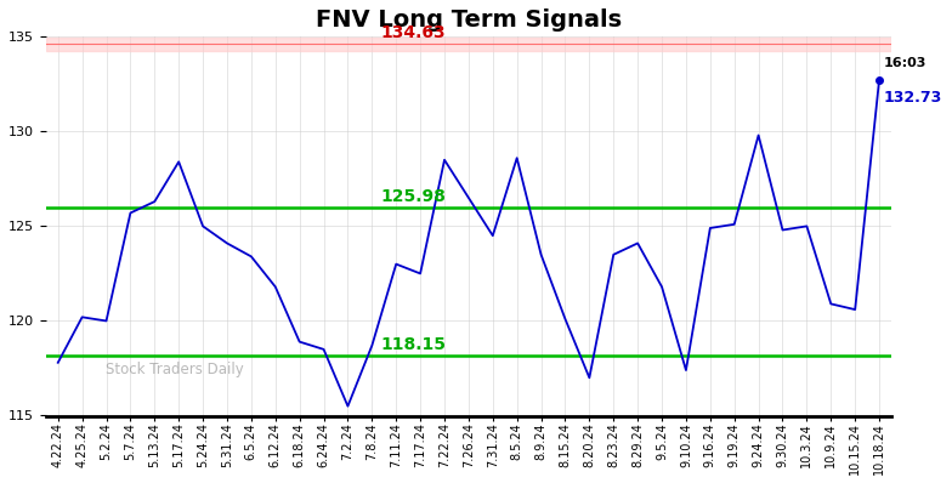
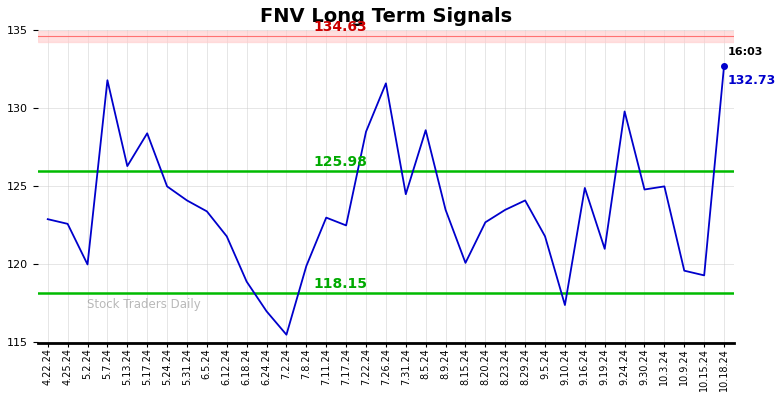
4.22.24: 117.8 -> 122.9
4.25.24: 120.2 -> 122.6
5.7.24: 125.7 -> 131.8
6.24.24: 118.5 -> 117.0
7.8.24: 118.7 -> 119.9
7.26.24: 126.5 -> 131.6
8.20.24: 117.0 -> 122.7
9.19.24: 125.1 -> 121.0
10.9.24: 120.9 -> 119.6
10.15.24: 120.6 -> 119.3
